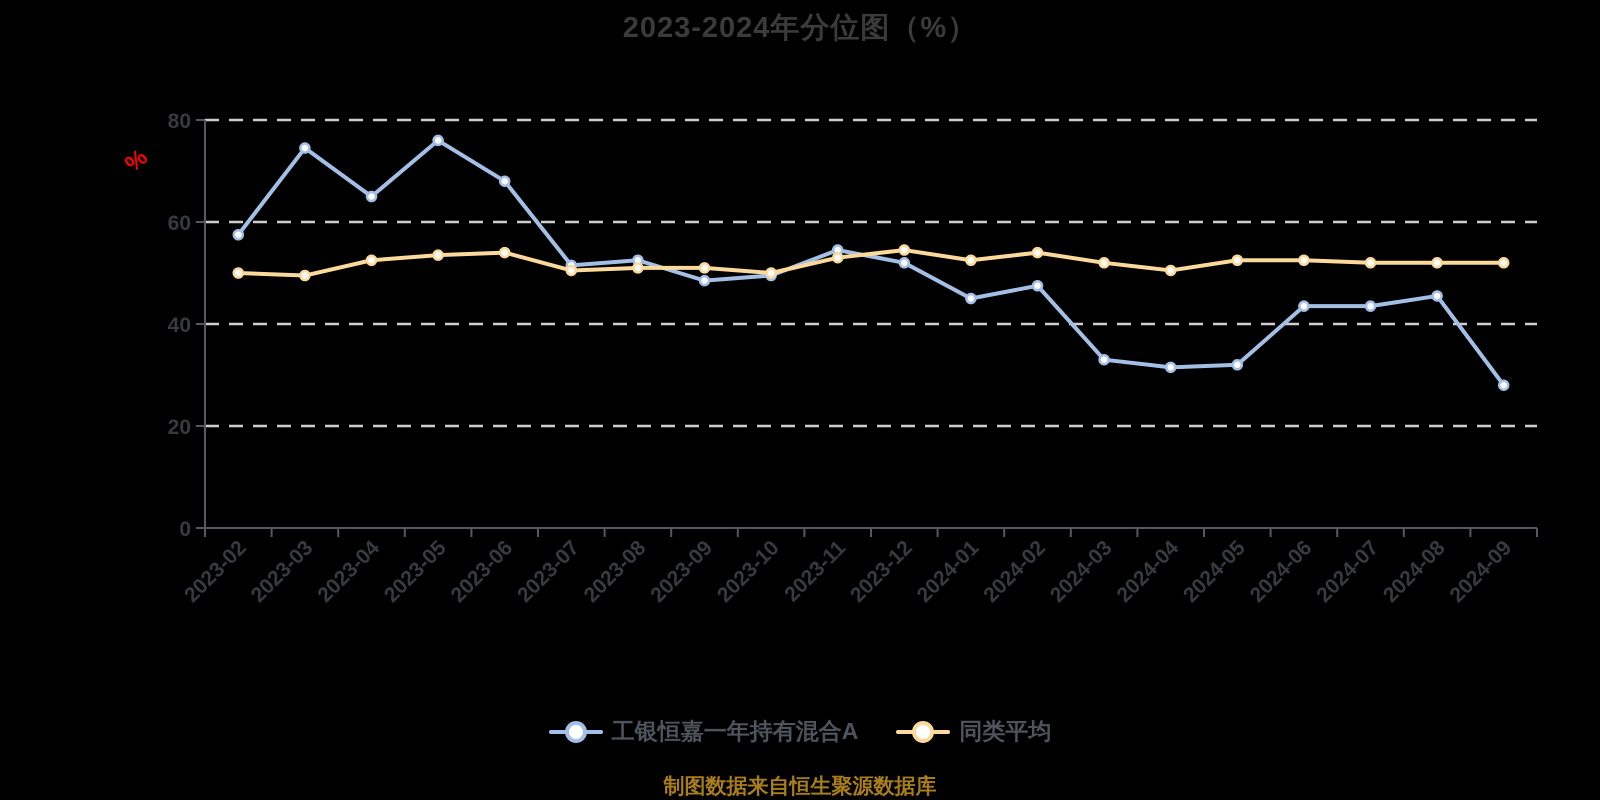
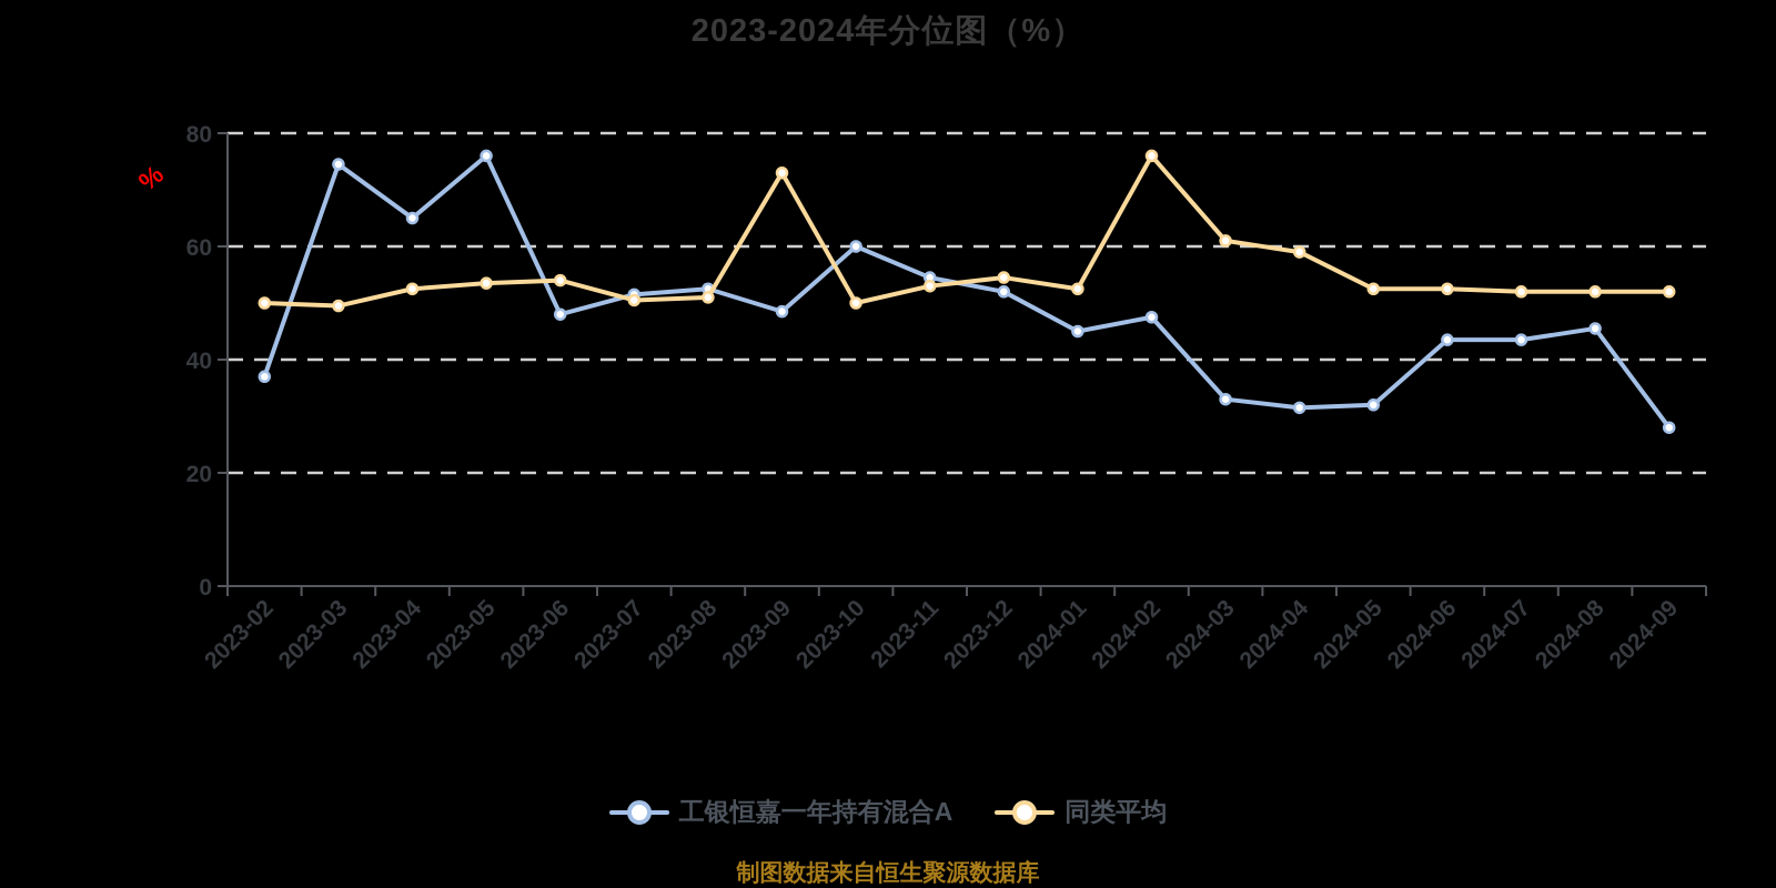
工银恒嘉一年持有混合A/2023-02: 58 -> 37
工银恒嘉一年持有混合A/2023-06: 68 -> 48
同类平均/2023-09: 51 -> 73
工银恒嘉一年持有混合A/2023-10: 50 -> 60
同类平均/2024-02: 54 -> 76
同类平均/2024-03: 52 -> 61
同类平均/2024-04: 50 -> 59
